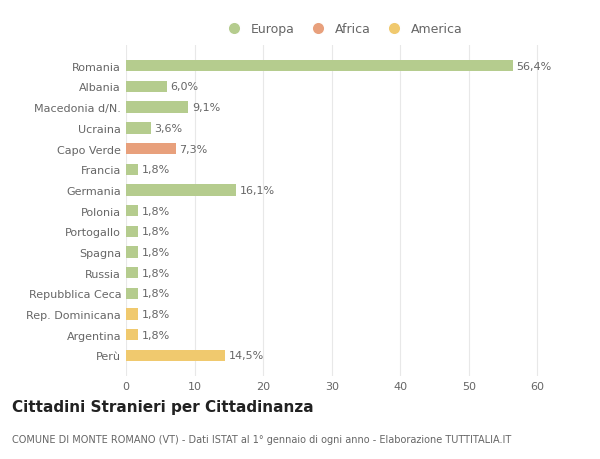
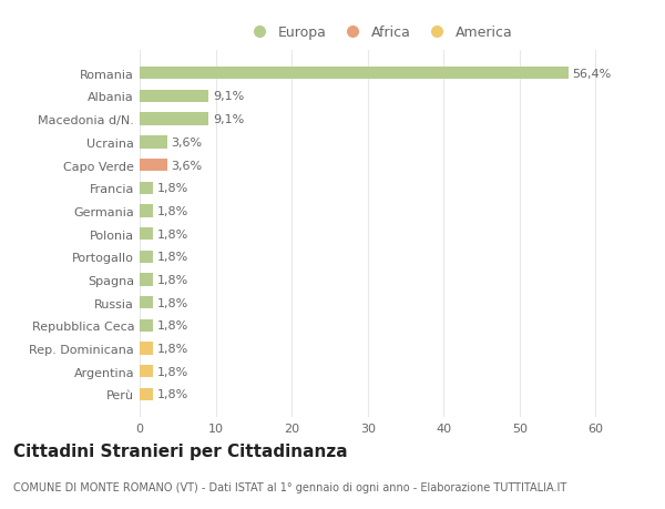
Albania: 6,0% -> 9,1%
Capo Verde: 7,3% -> 3,6%
Germania: 16,1% -> 1,8%
Perù: 14,5% -> 1,8%
